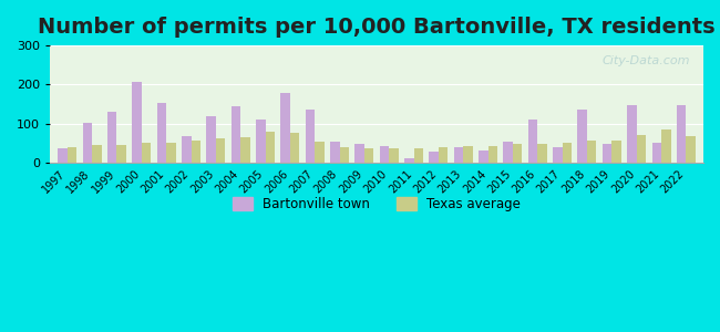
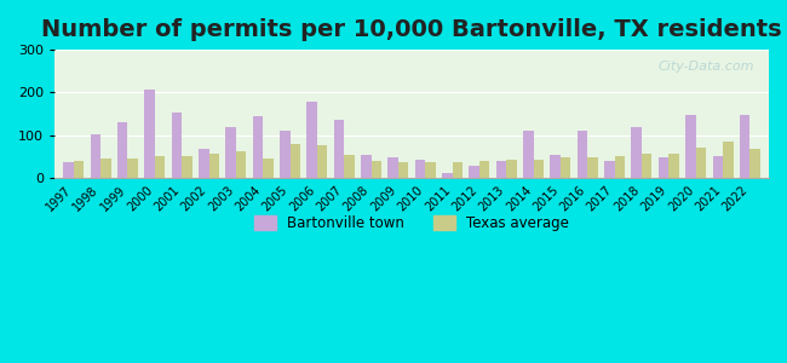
Texas average/2004: 65 -> 45
Bartonville town/2014: 30 -> 110
Bartonville town/2018: 137 -> 120
